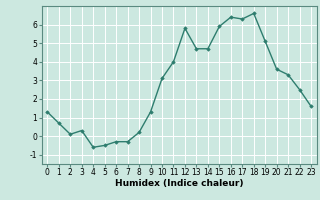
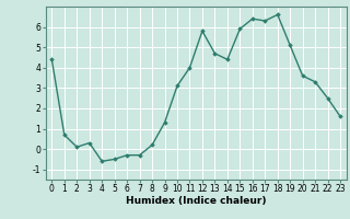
0: 1.3 -> 4.4
14: 4.7 -> 4.4
